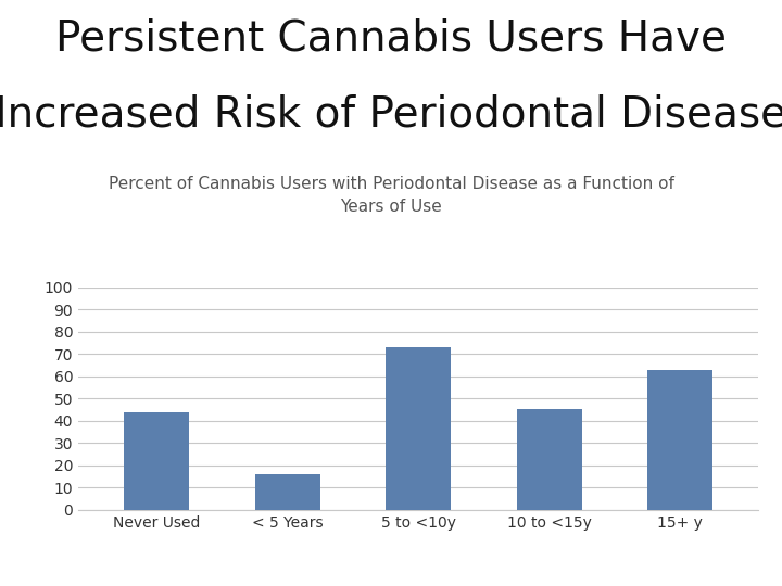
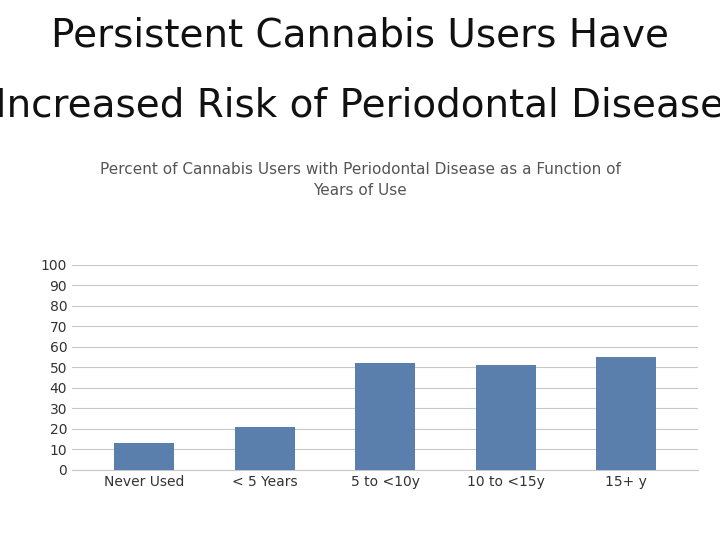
Never Used: 44 -> 13
< 5 Years: 16 -> 21
5 to <10y: 73 -> 52
10 to <15y: 45 -> 51
15+ y: 63 -> 55
